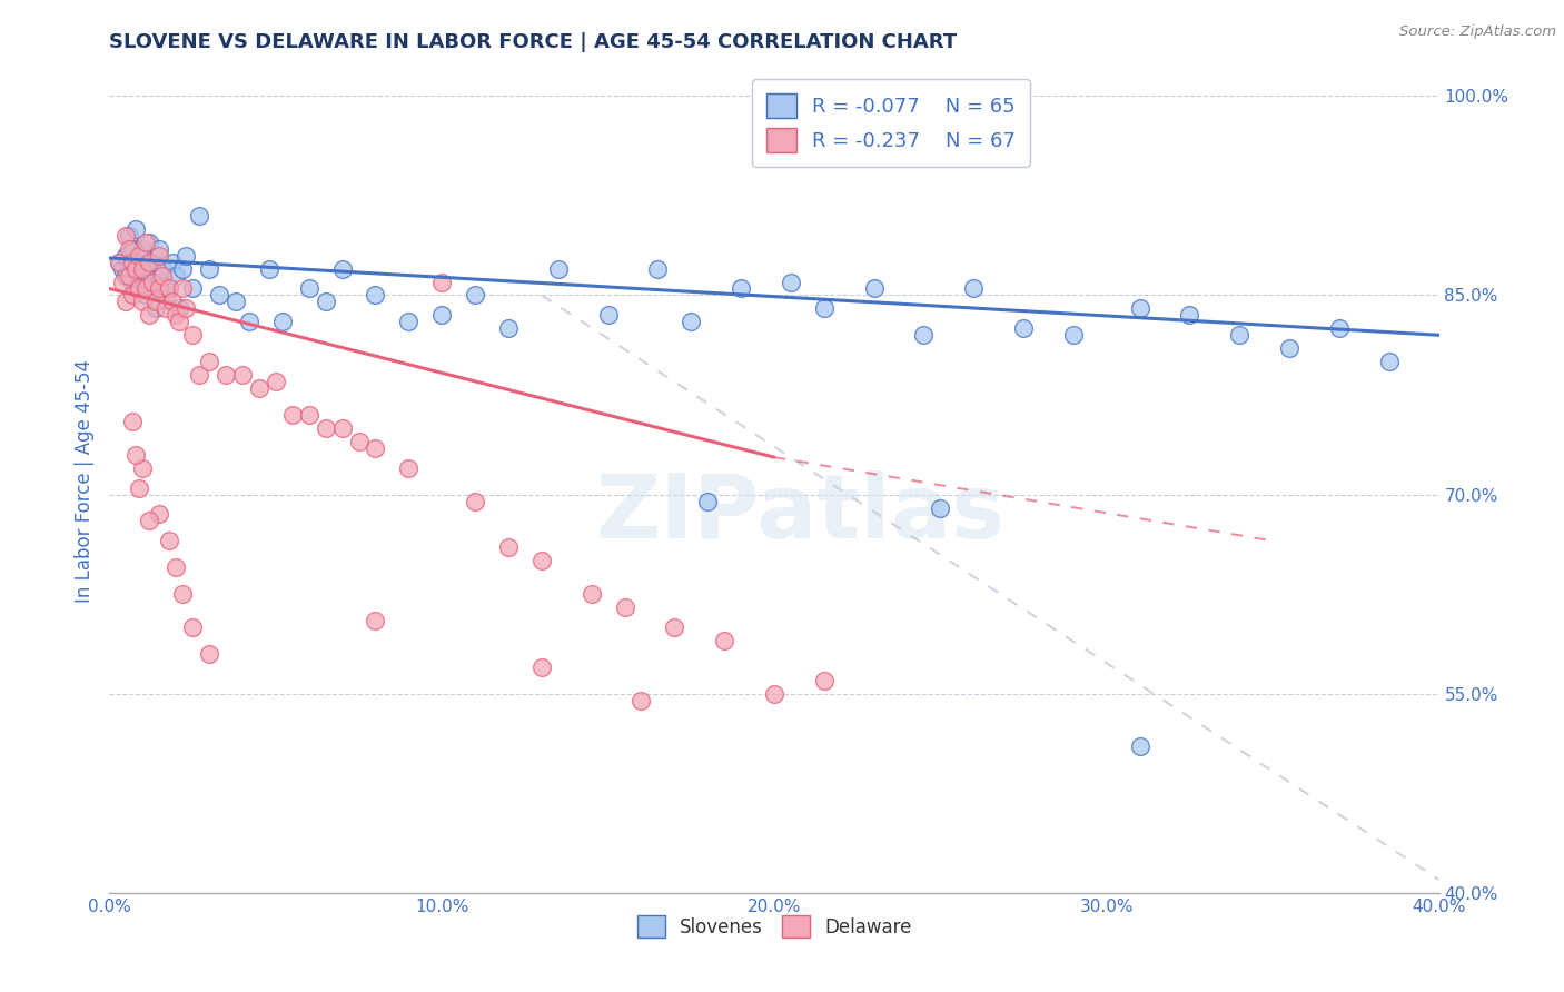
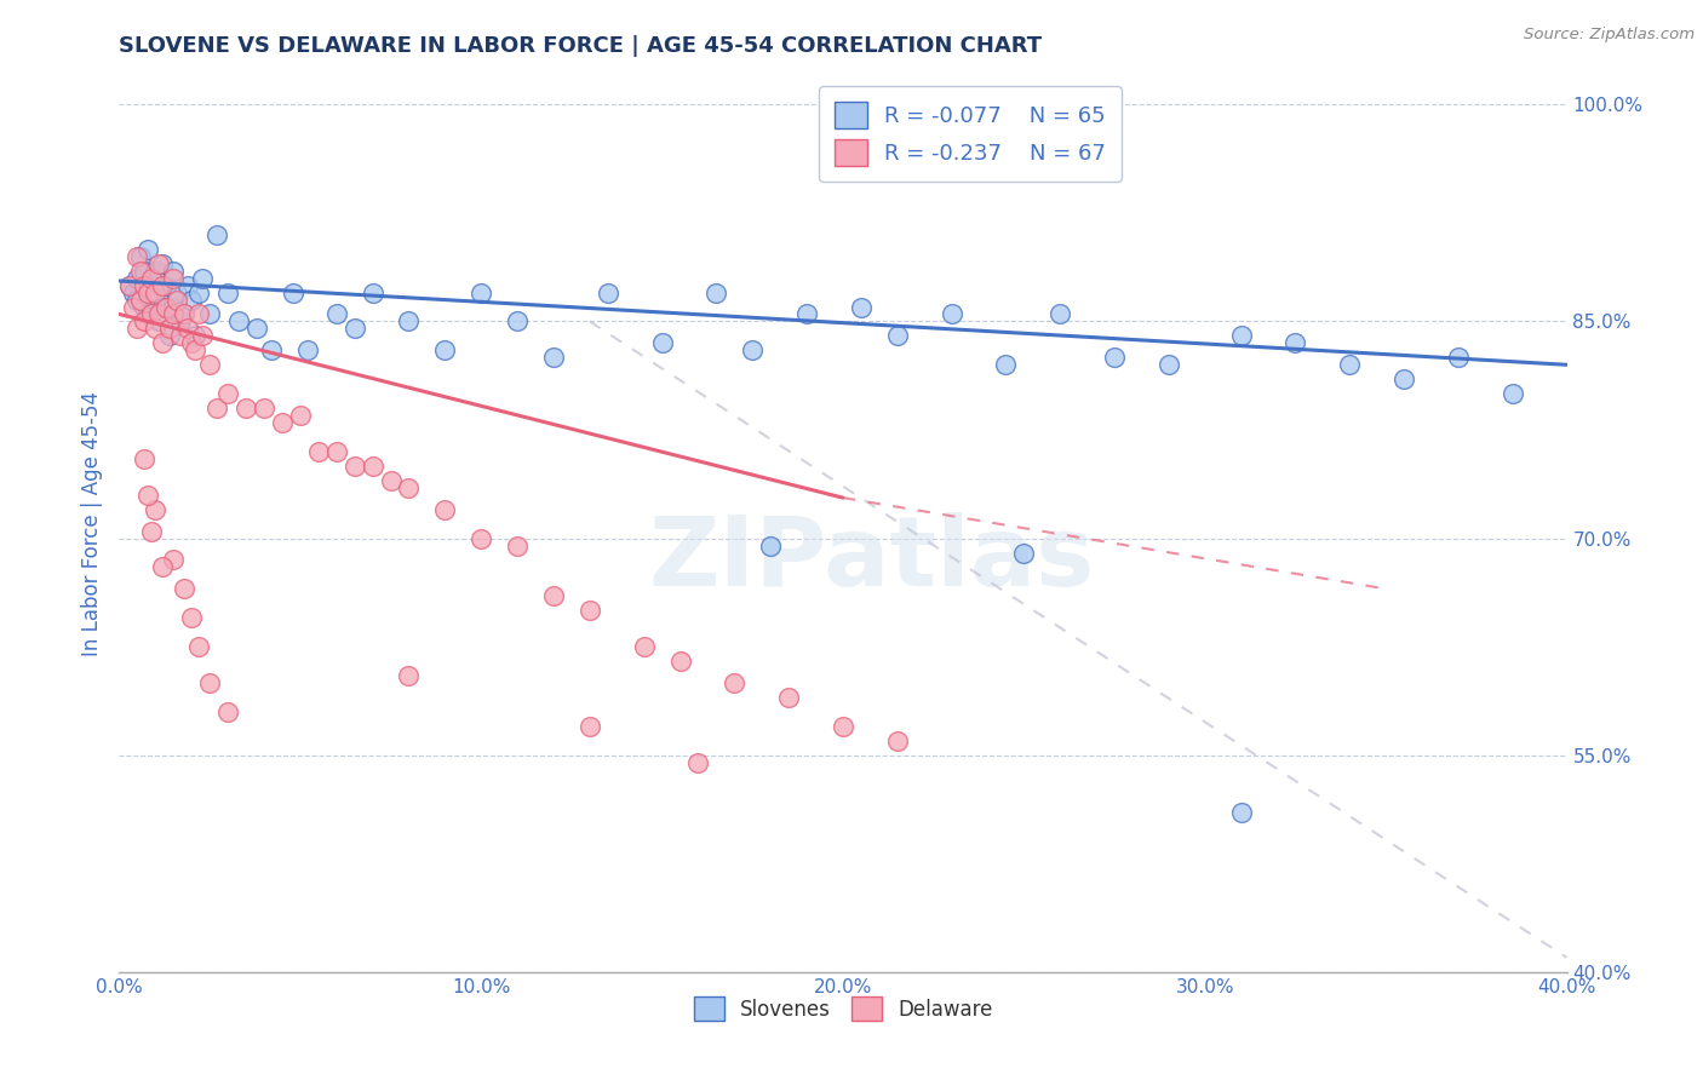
Slovenes/10.0%: 83.5% -> 87.0%
Delaware/10.0%: 86.0% -> 70.0%
Delaware/20.0%: 55.0% -> 57.0%
